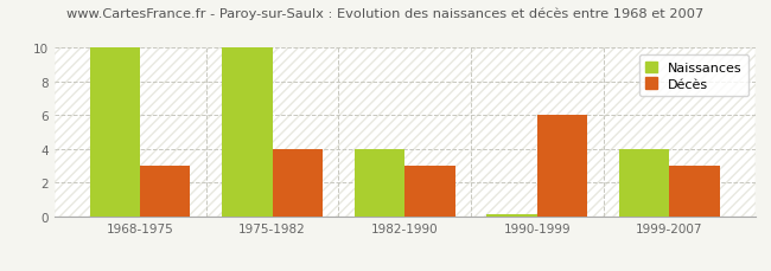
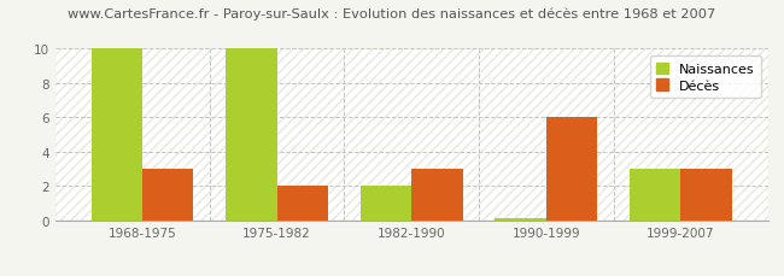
Décès/1975-1982: 4 -> 2
Naissances/1982-1990: 4.0 -> 2.0
Naissances/1999-2007: 4.0 -> 3.0
